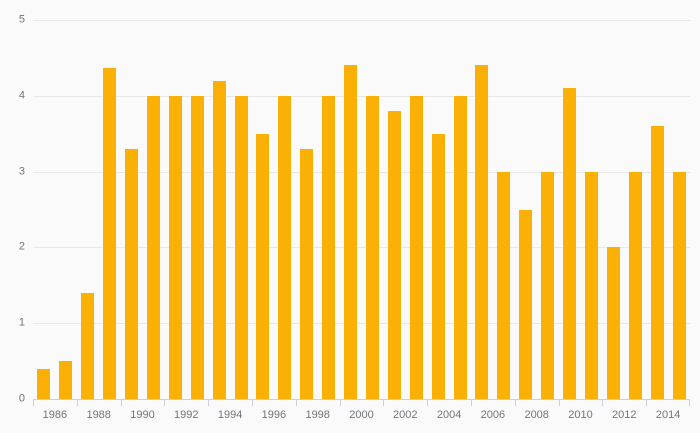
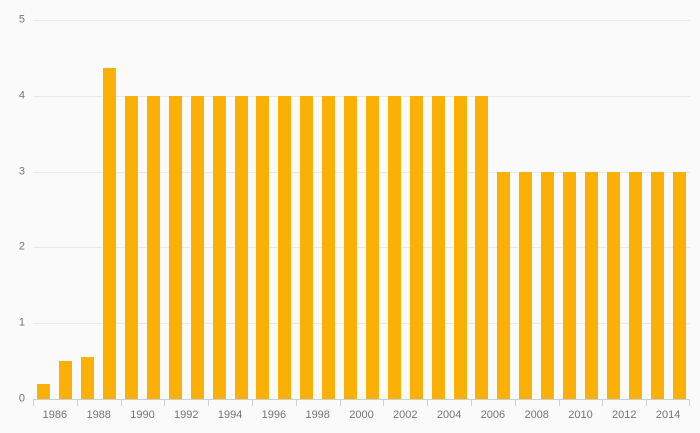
1986: 0.4 -> 0.2
1988: 1.4 -> 0.6
1990: 3.3 -> 4.0
1994: 4.2 -> 4.0
1996: 3.5 -> 4.0
1998: 3.3 -> 4.0
2000: 4.4 -> 4.0
2002: 3.8 -> 4.0
2004: 3.5 -> 4.0
2006: 4.4 -> 4.0
2008: 2.5 -> 3.0
2010: 4.1 -> 3.0
2012: 2.0 -> 3.0
2014: 3.6 -> 3.0
